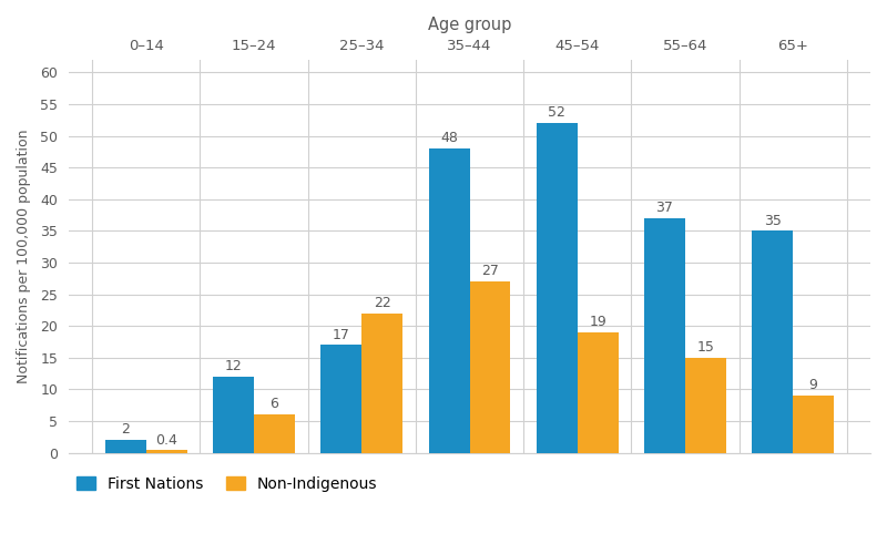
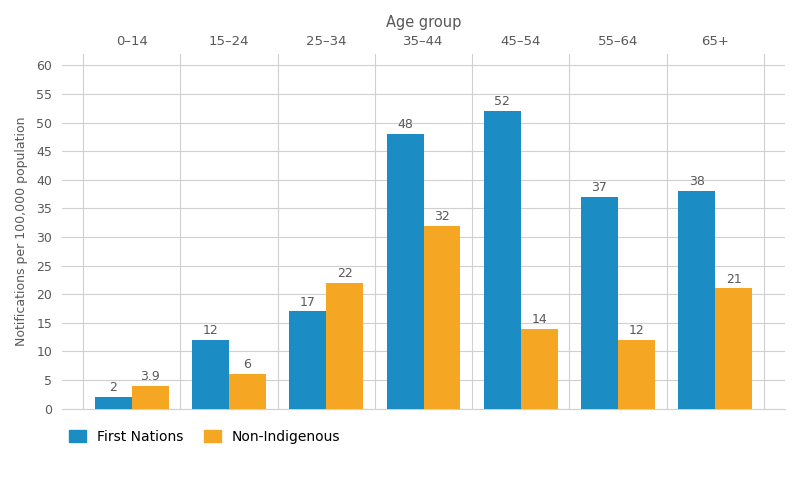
Non-Indigenous/0–14: 0.4 -> 3.9
Non-Indigenous/35–44: 27 -> 32
Non-Indigenous/45–54: 19 -> 14
Non-Indigenous/55–64: 15 -> 12
First Nations/65+: 35 -> 38
Non-Indigenous/65+: 9 -> 21
